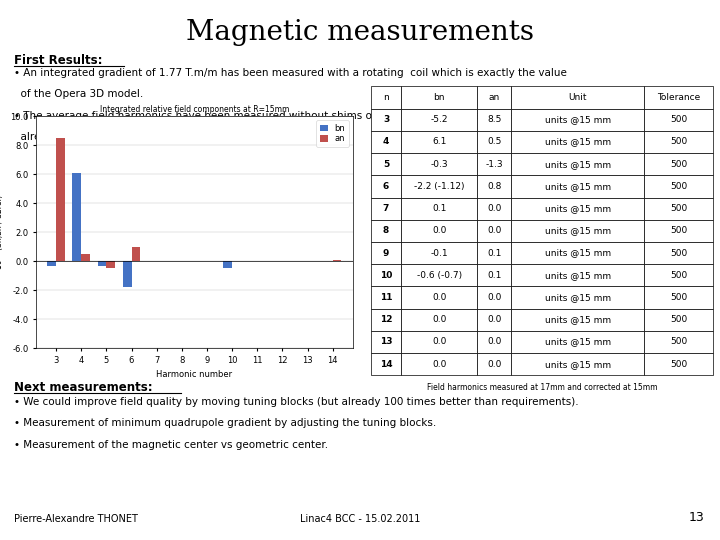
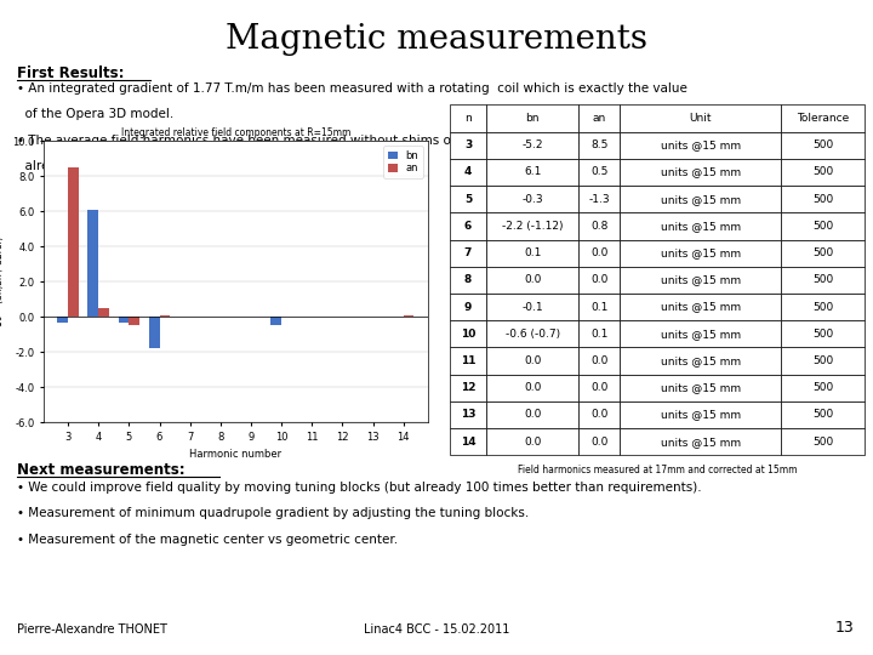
an/6: 1.0 -> 0.1
